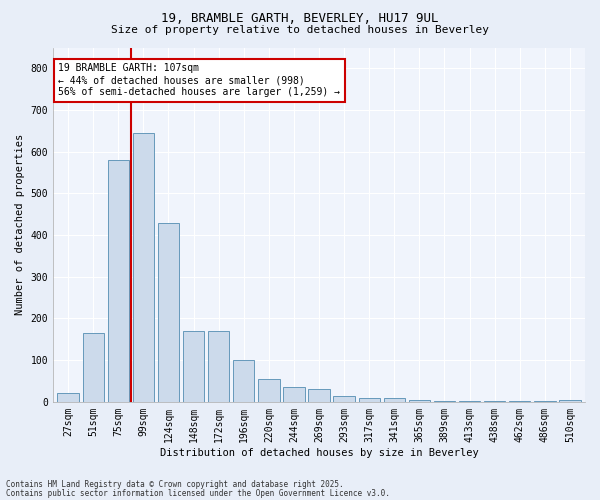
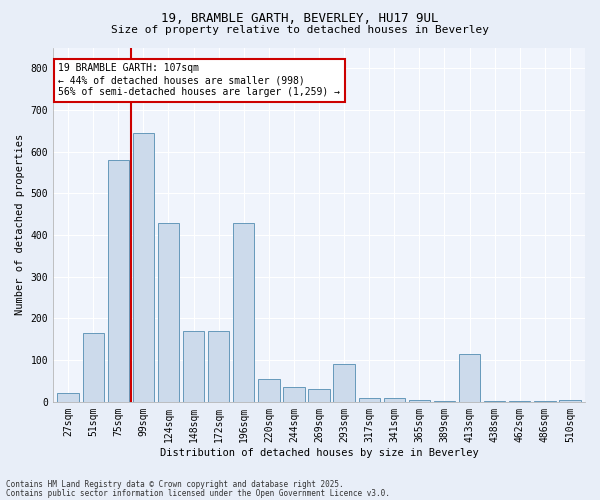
196sqm: 100 -> 430
293sqm: 15 -> 90
413sqm: 2 -> 115
